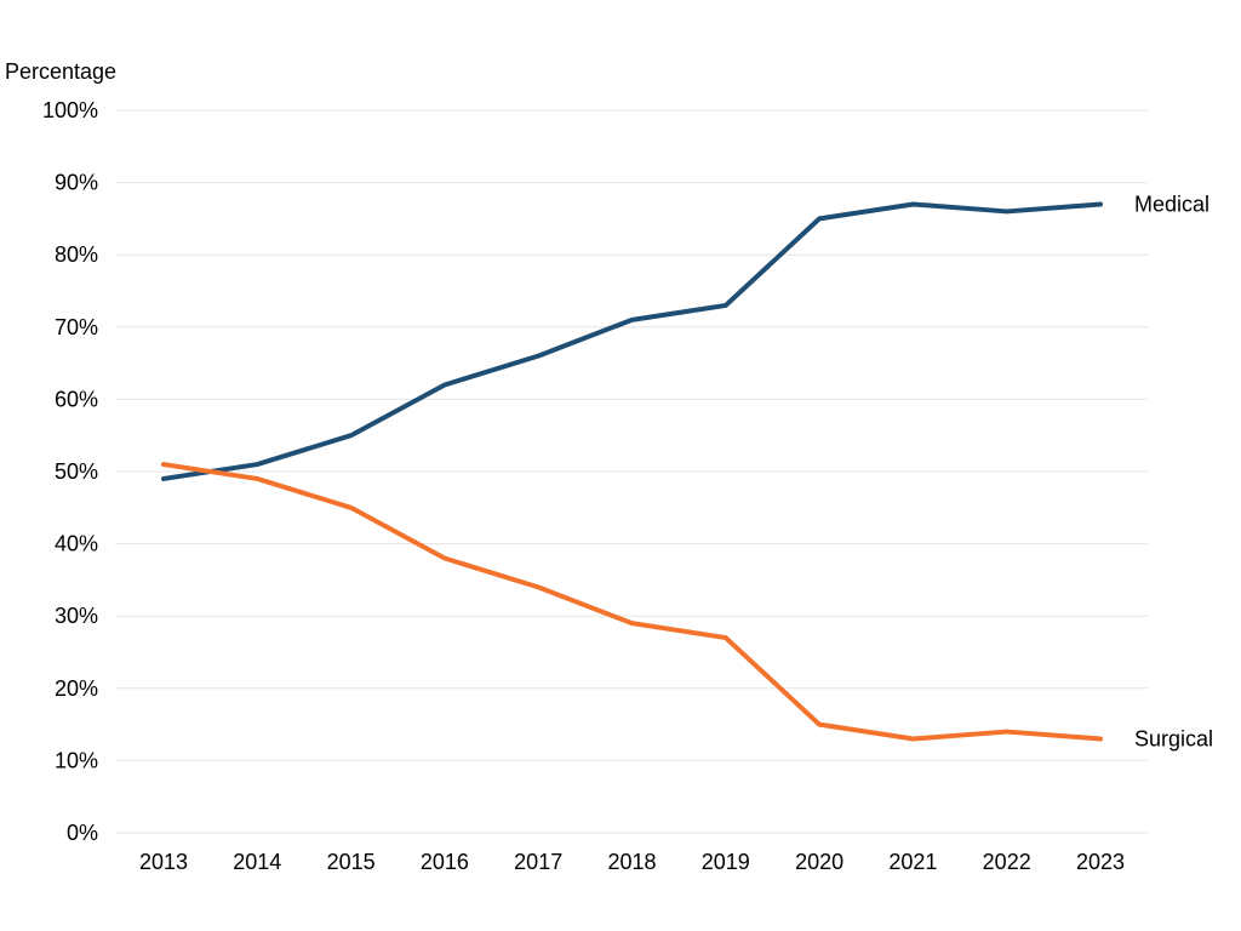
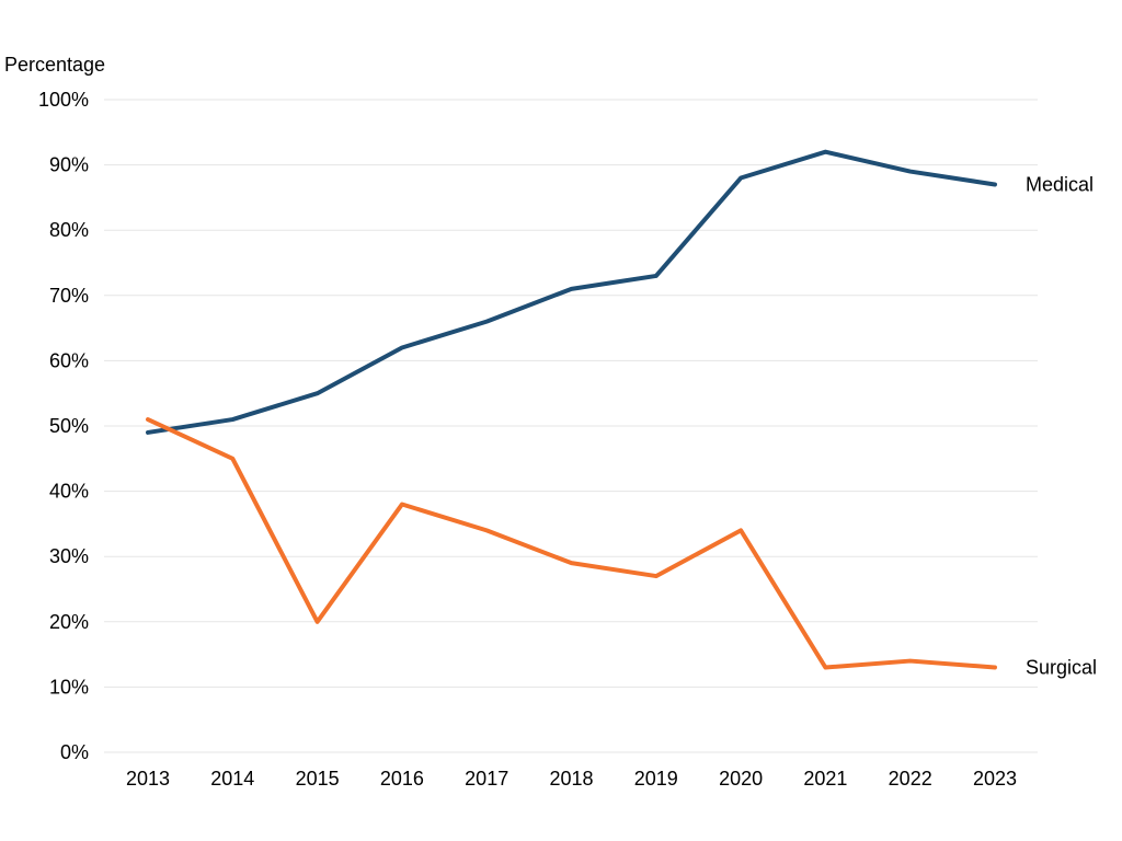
Surgical/2014: 49% -> 45%
Surgical/2015: 45% -> 20%
Medical/2020: 85% -> 88%
Surgical/2020: 15% -> 34%
Medical/2021: 87% -> 92%
Medical/2022: 86% -> 89%
